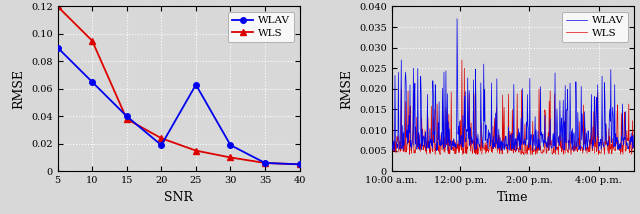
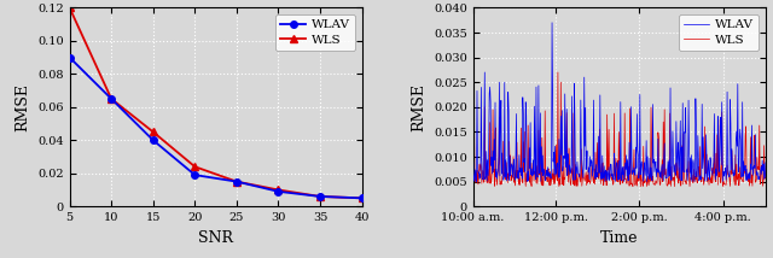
WLS/10: 0.095 -> 0.065
WLS/15: 0.038 -> 0.045
WLAV/25: 0.063 -> 0.015
WLAV/30: 0.019 -> 0.009
